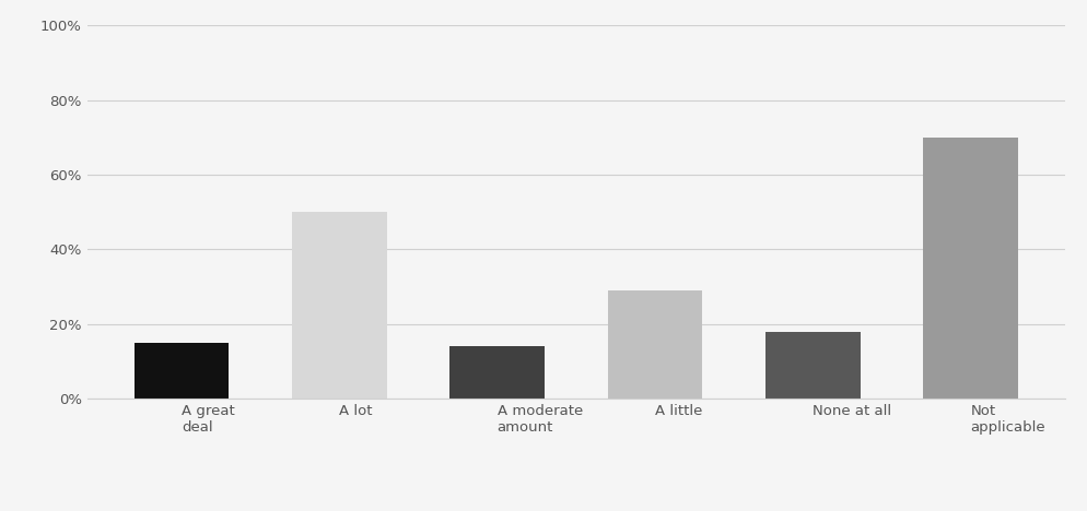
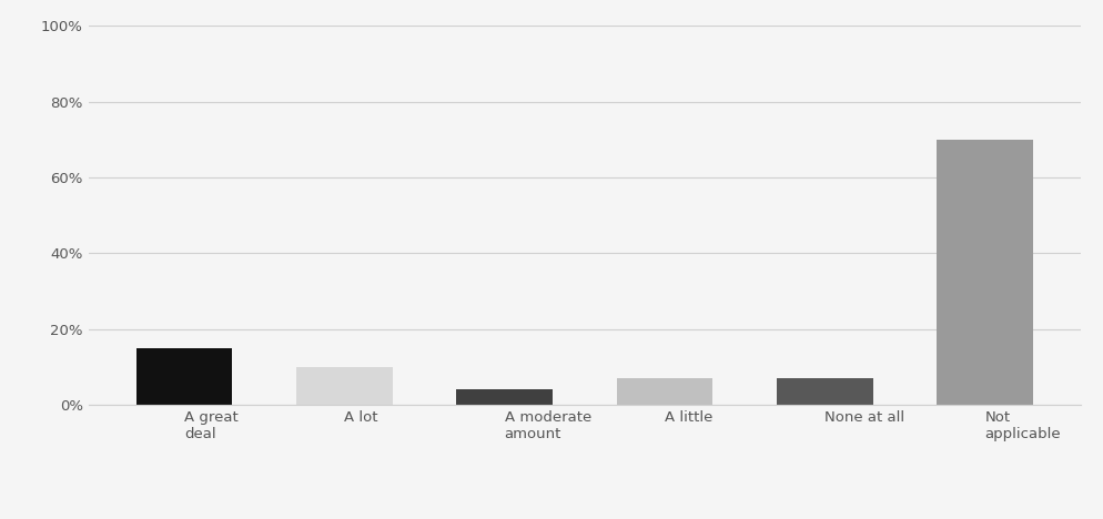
A lot: 50% -> 10%
A moderate amount: 14% -> 4%
A little: 29% -> 7%
None at all: 18% -> 7%
